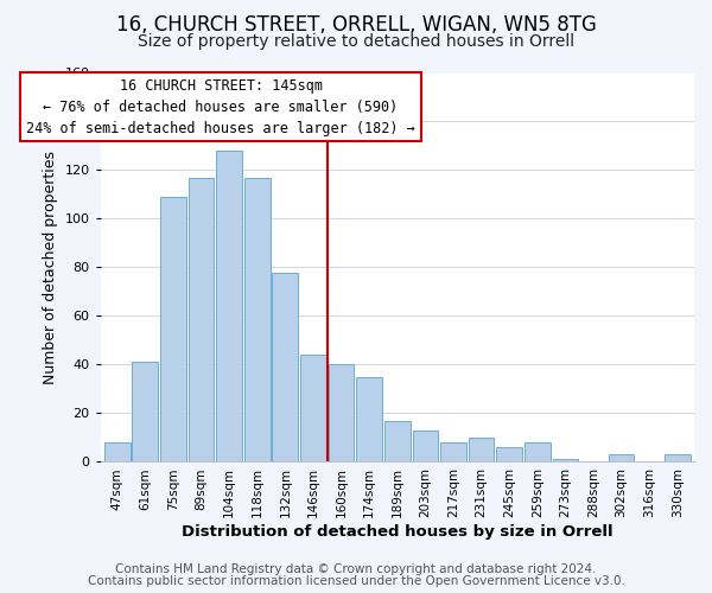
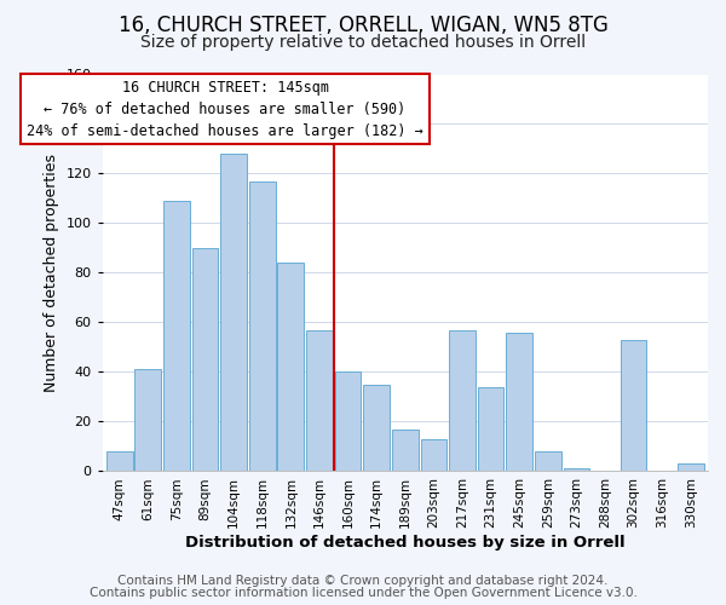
89sqm: 117 -> 90
132sqm: 78 -> 84
146sqm: 44 -> 57
217sqm: 8 -> 57
231sqm: 10 -> 34
245sqm: 6 -> 56
302sqm: 3 -> 53
